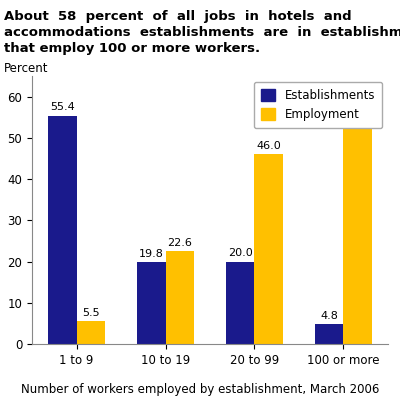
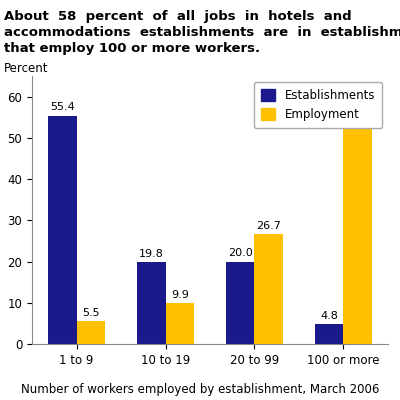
Employment/10 to 19: 22.6 -> 9.9
Employment/20 to 99: 46.0 -> 26.7
